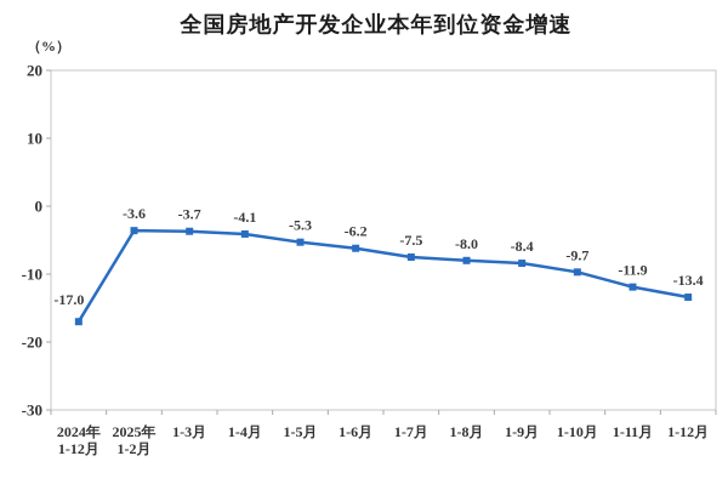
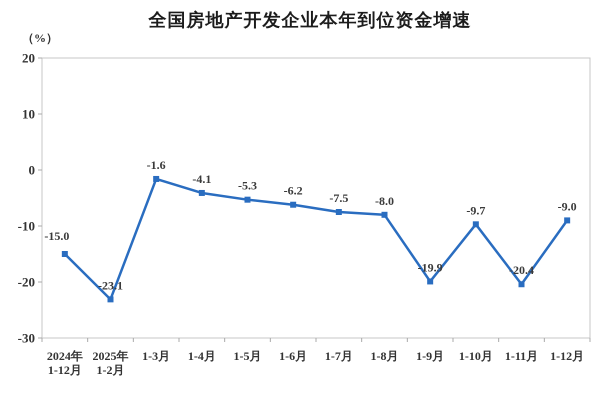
2024年 1-12月: -17.0 -> -15.0
2025年 1-2月: -3.6 -> -23.1
1-3月: -3.7 -> -1.6
1-9月: -8.4 -> -19.9
1-11月: -11.9 -> -20.4
1-12月: -13.4 -> -9.0
